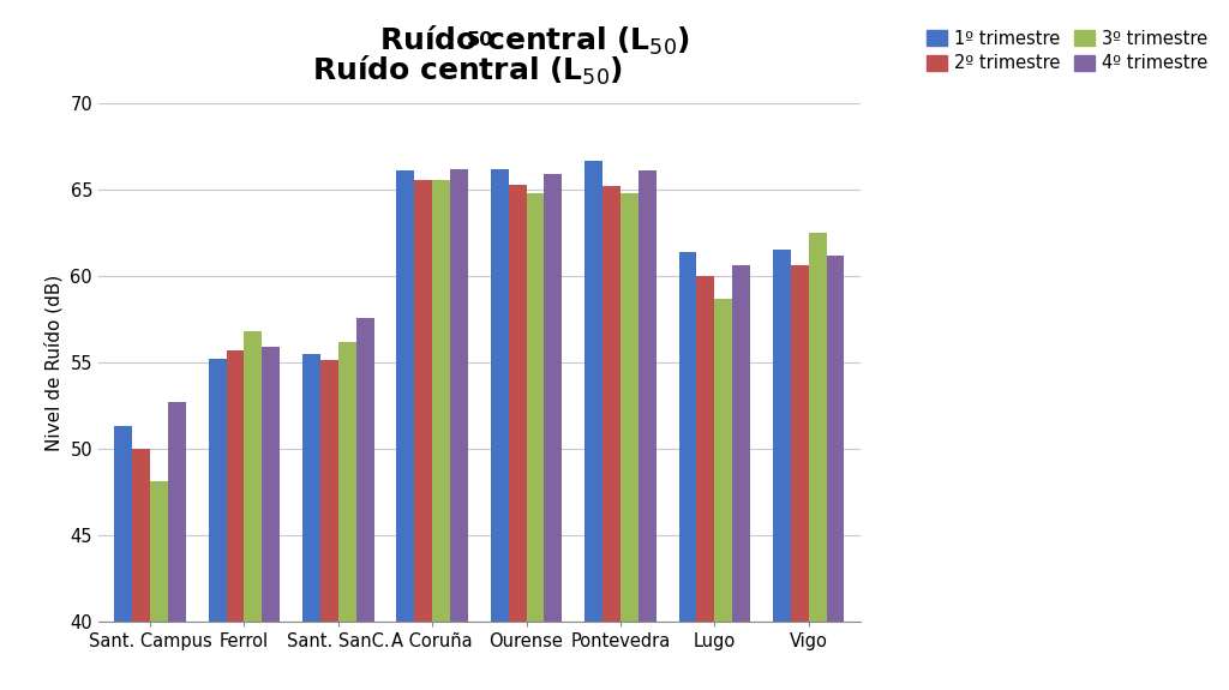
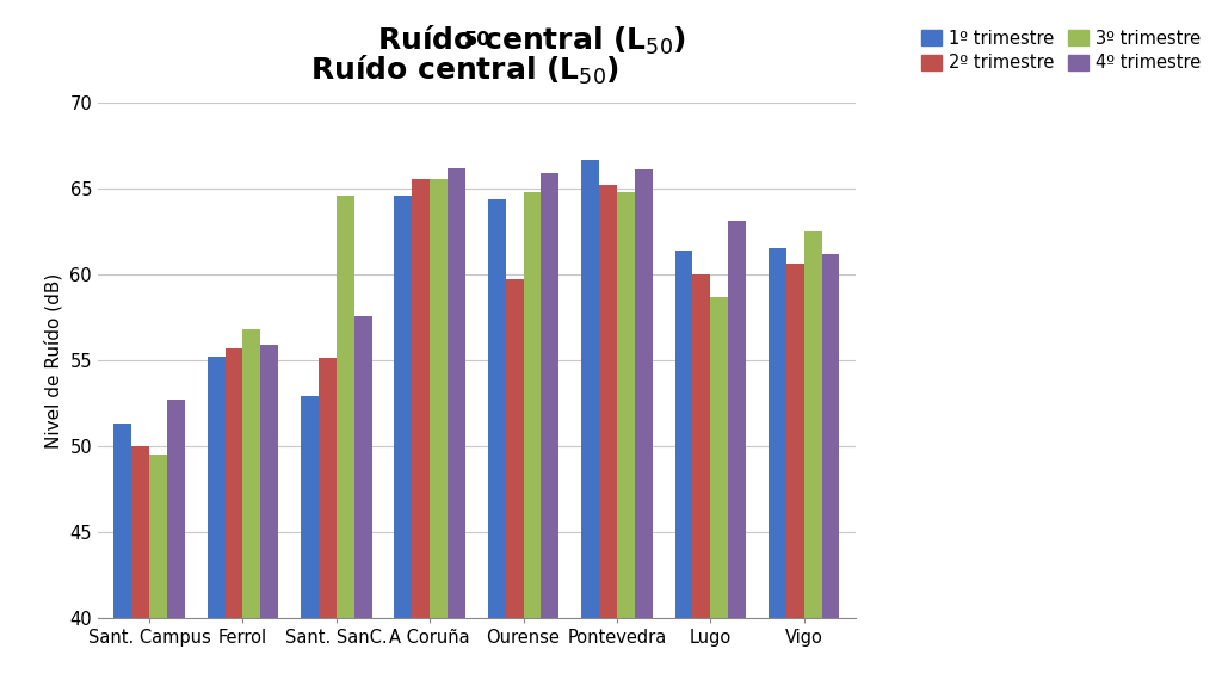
3º trimestre/Sant. Campus: 48.1 -> 49.5
1º trimestre/Sant. SanC.: 55.5 -> 52.9
3º trimestre/Sant. SanC.: 56.2 -> 64.6
1º trimestre/A Coruña: 66.1 -> 64.6
1º trimestre/Ourense: 66.2 -> 64.4
2º trimestre/Ourense: 65.3 -> 59.7
4º trimestre/Lugo: 60.6 -> 63.1
